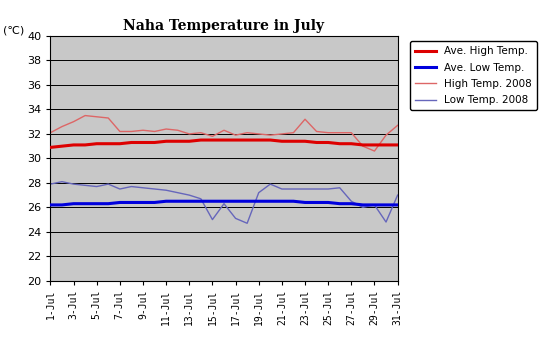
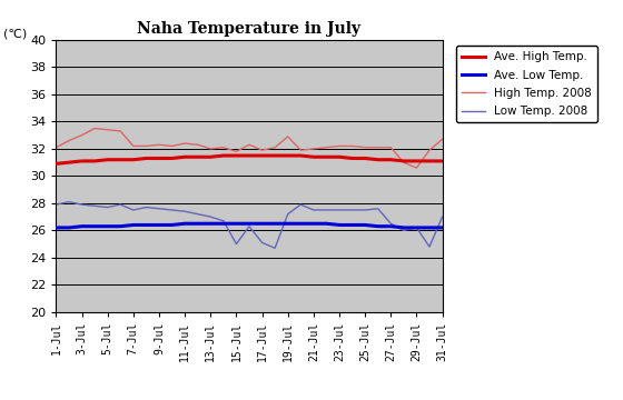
High Temp. 2008/19-Jul: 32.0 -> 32.9
High Temp. 2008/23-Jul: 33.2 -> 32.2
